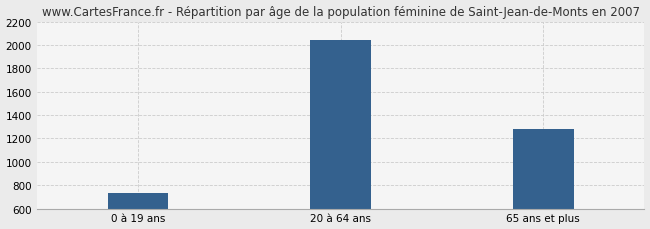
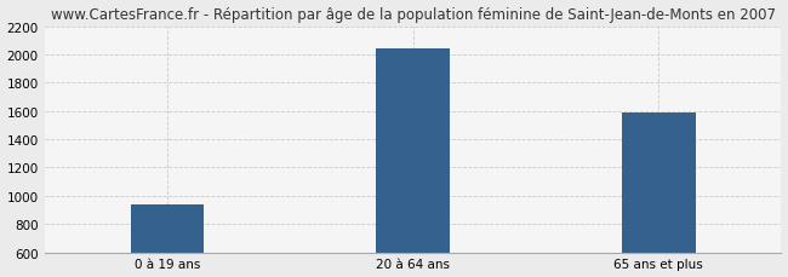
0 à 19 ans: 740 -> 940
65 ans et plus: 1280 -> 1590
